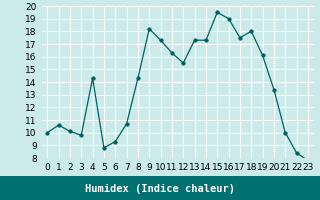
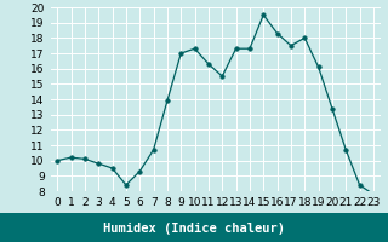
1: 10.6 -> 10.2
4: 14.3 -> 9.5
5: 8.8 -> 8.4
8: 14.3 -> 13.9
9: 18.2 -> 17.0
16: 19.0 -> 18.3
21: 10.0 -> 10.7
